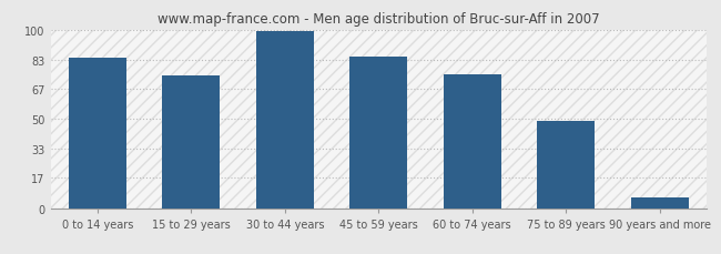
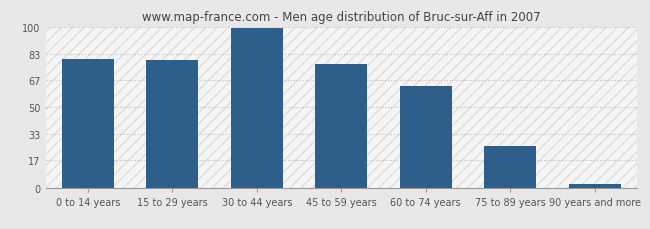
0 to 14 years: 84 -> 80
15 to 29 years: 74 -> 79
45 to 59 years: 85 -> 77
60 to 74 years: 75 -> 63
75 to 89 years: 49 -> 26
90 years and more: 6 -> 2
